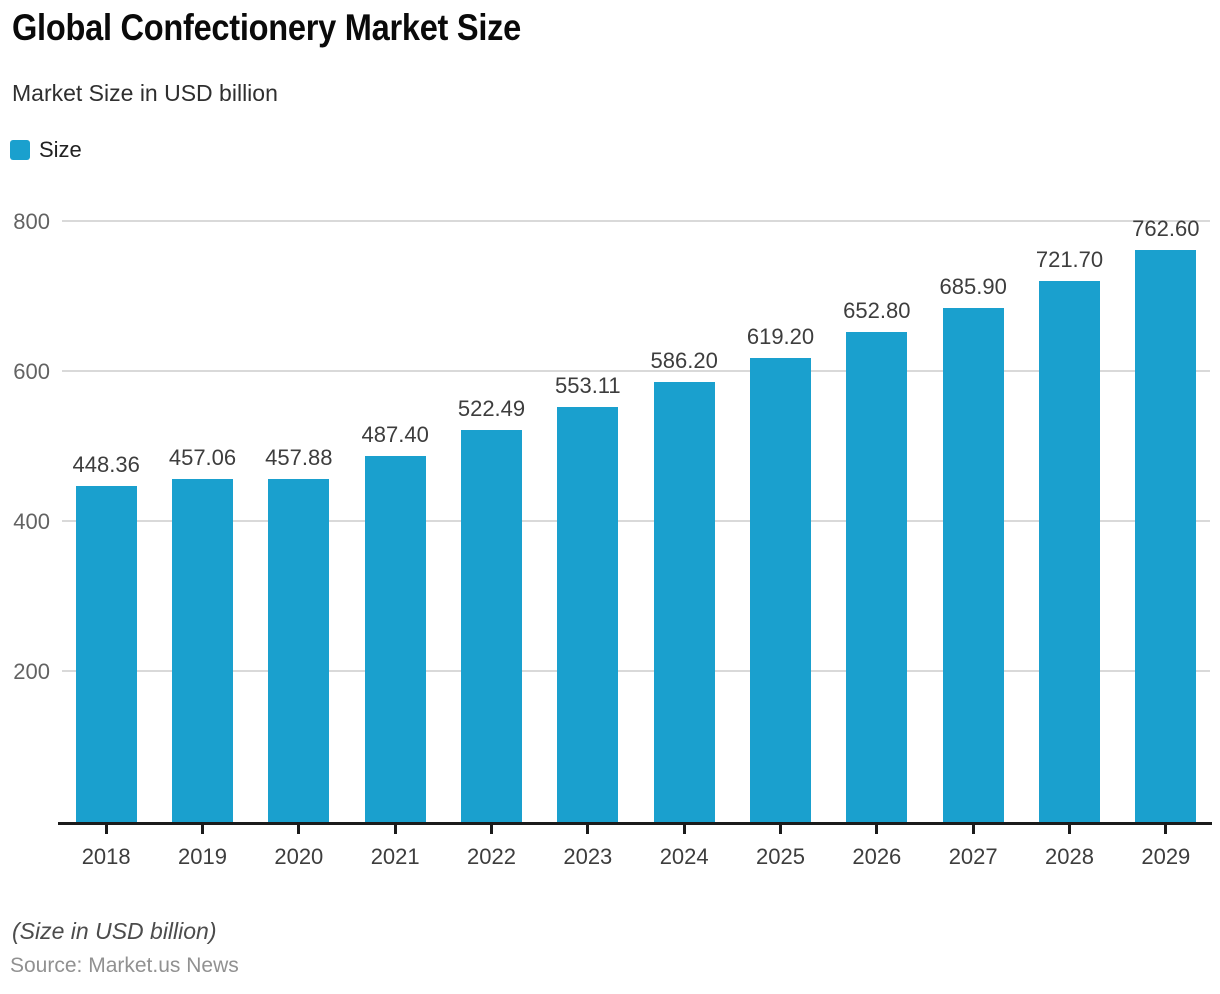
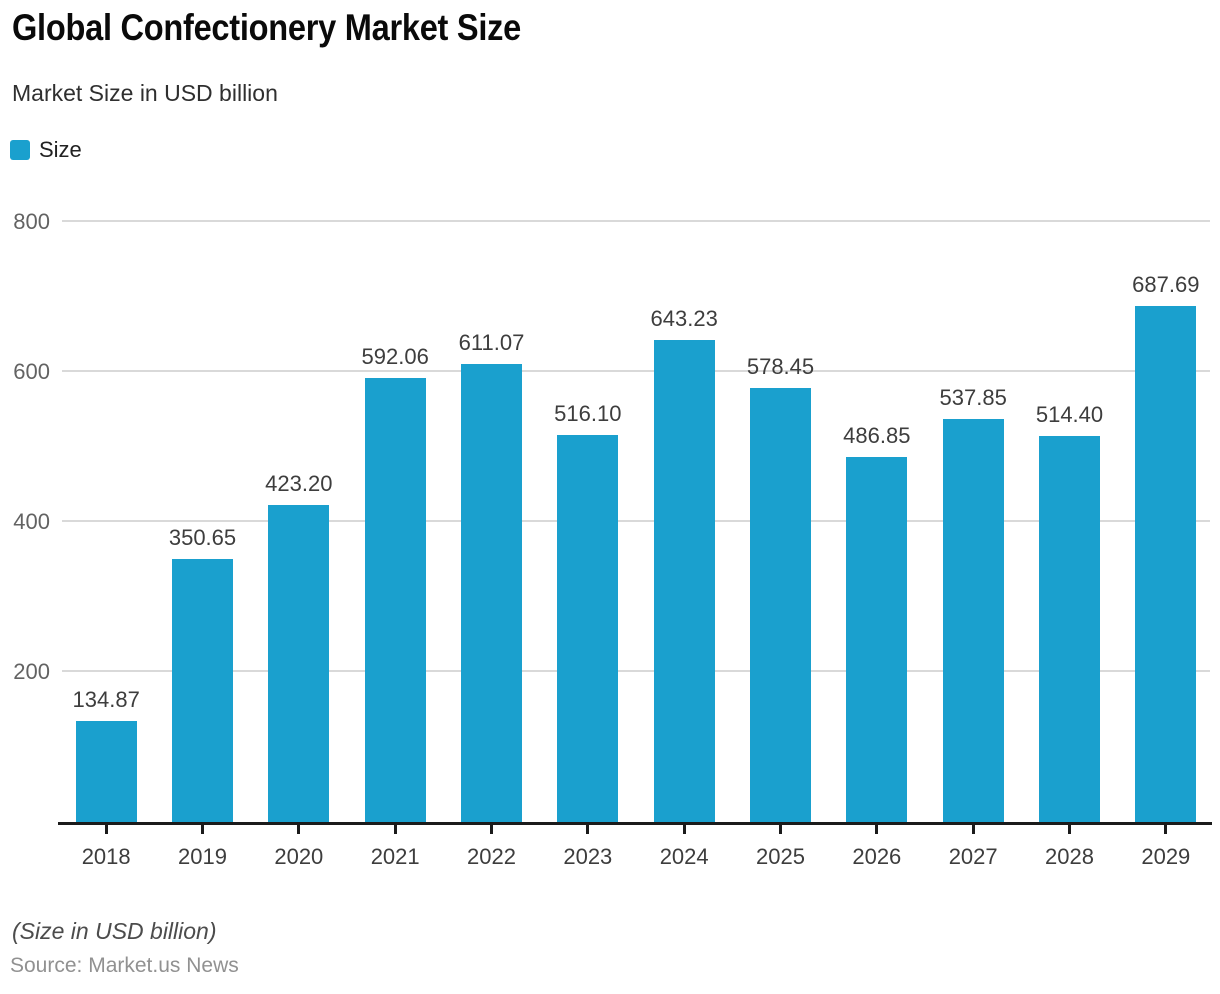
2018: 448.36 -> 134.87
2019: 457.06 -> 350.65
2020: 457.88 -> 423.20
2021: 487.40 -> 592.06
2022: 522.49 -> 611.07
2023: 553.11 -> 516.10
2024: 586.20 -> 643.23
2025: 619.20 -> 578.45
2026: 652.80 -> 486.85
2027: 685.90 -> 537.85
2028: 721.70 -> 514.40
2029: 762.60 -> 687.69
